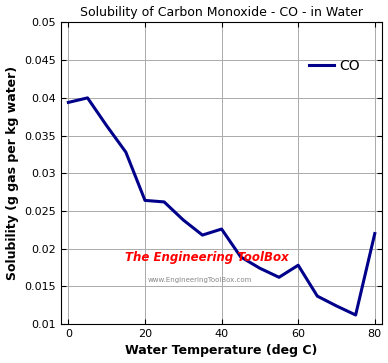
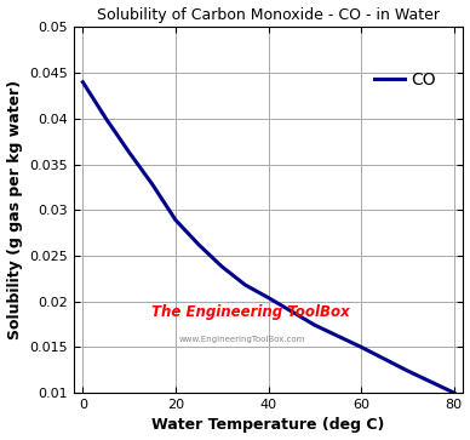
0: 0.0394 -> 0.0440
20: 0.0264 -> 0.0289
40: 0.0226 -> 0.0204
60: 0.0178 -> 0.0150
80: 0.0220 -> 0.0100
